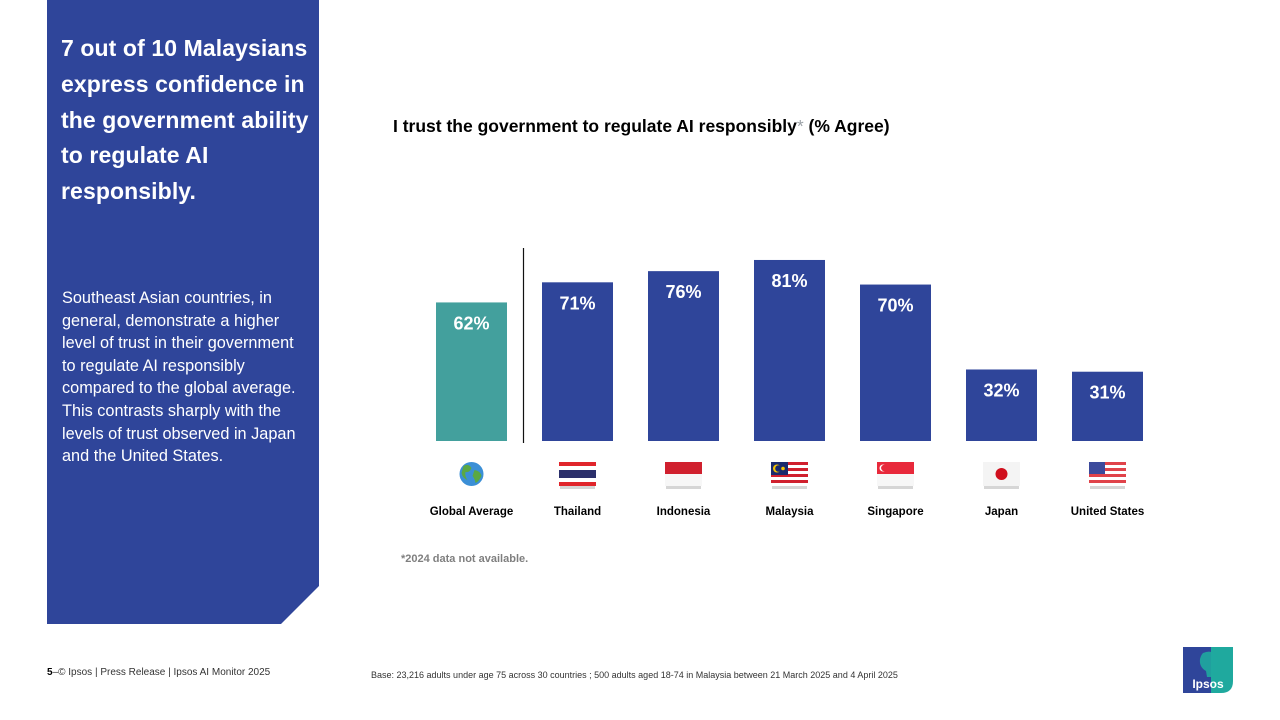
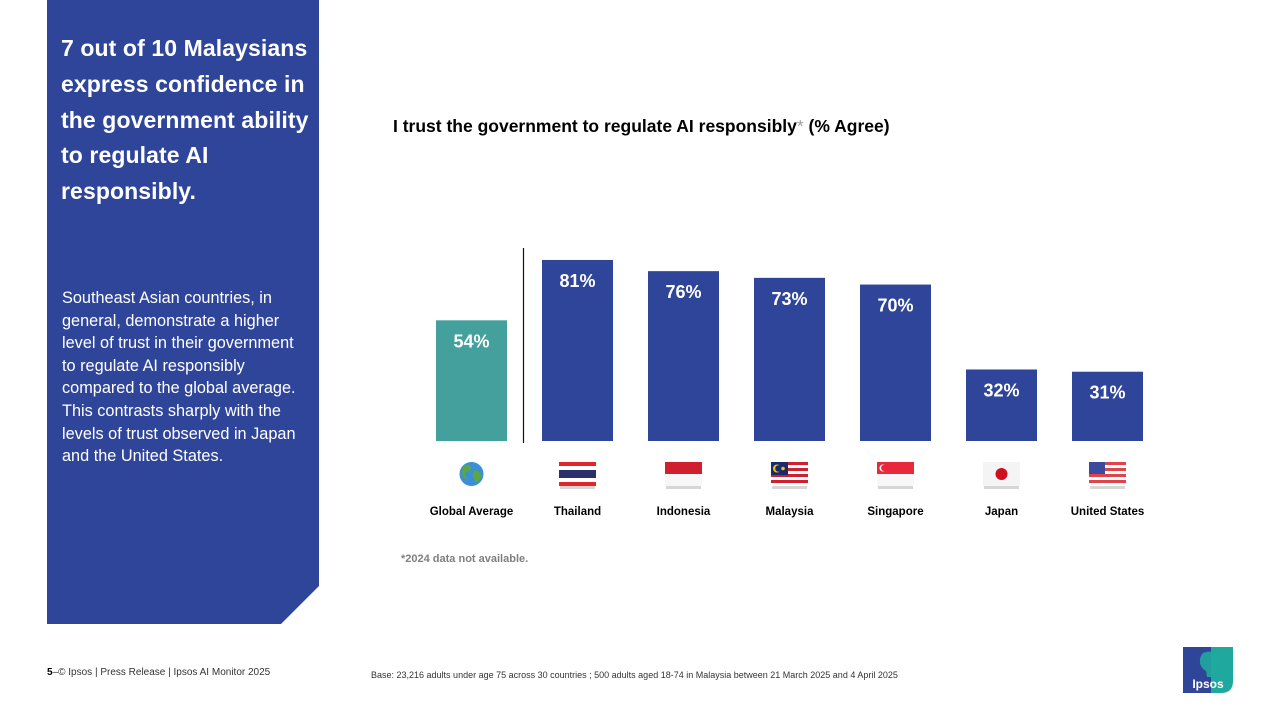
Global Average: 62% -> 54%
Thailand: 71% -> 81%
Malaysia: 81% -> 73%
